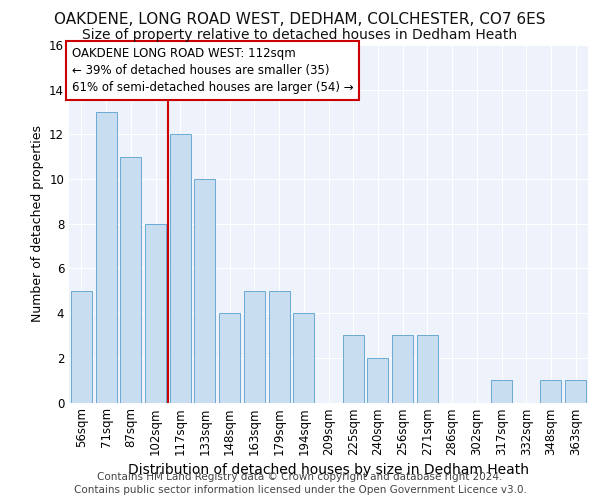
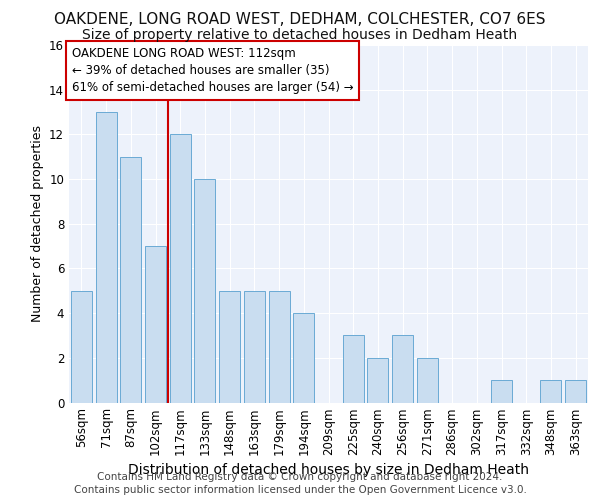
102sqm: 8 -> 7
148sqm: 4 -> 5
271sqm: 3 -> 2
